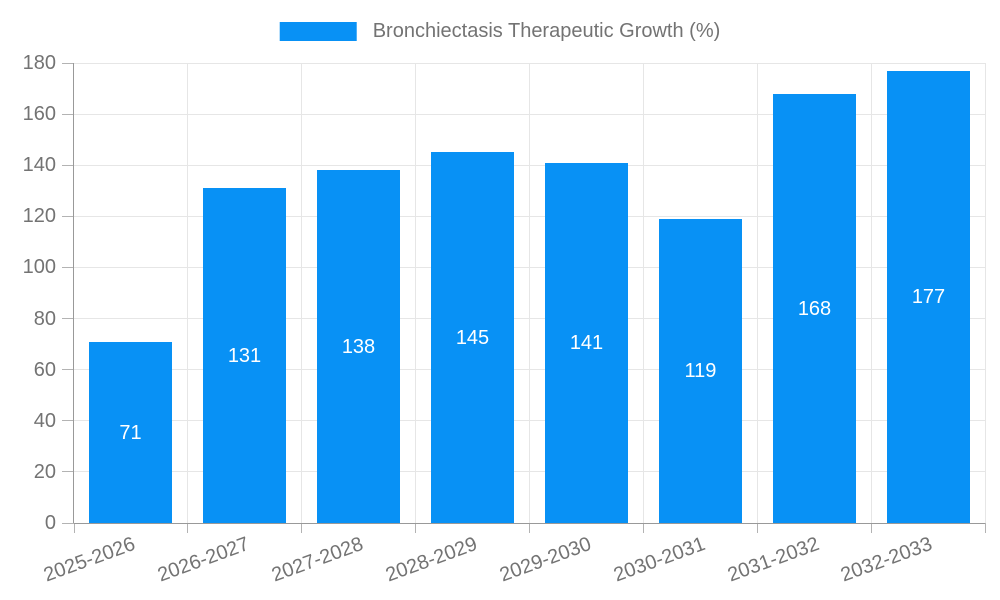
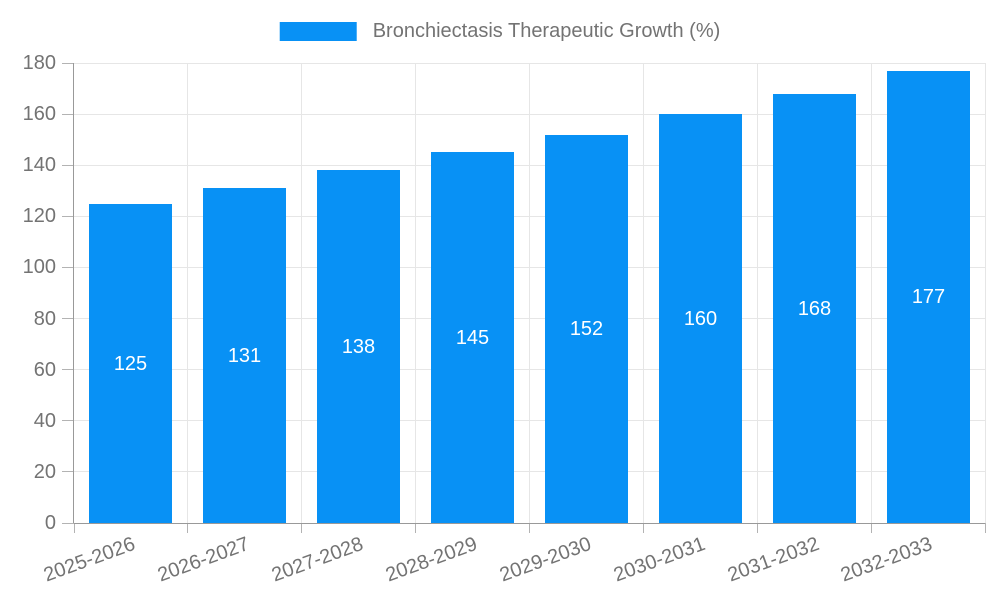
2025-2026: 71 -> 125
2029-2030: 141 -> 152
2030-2031: 119 -> 160
